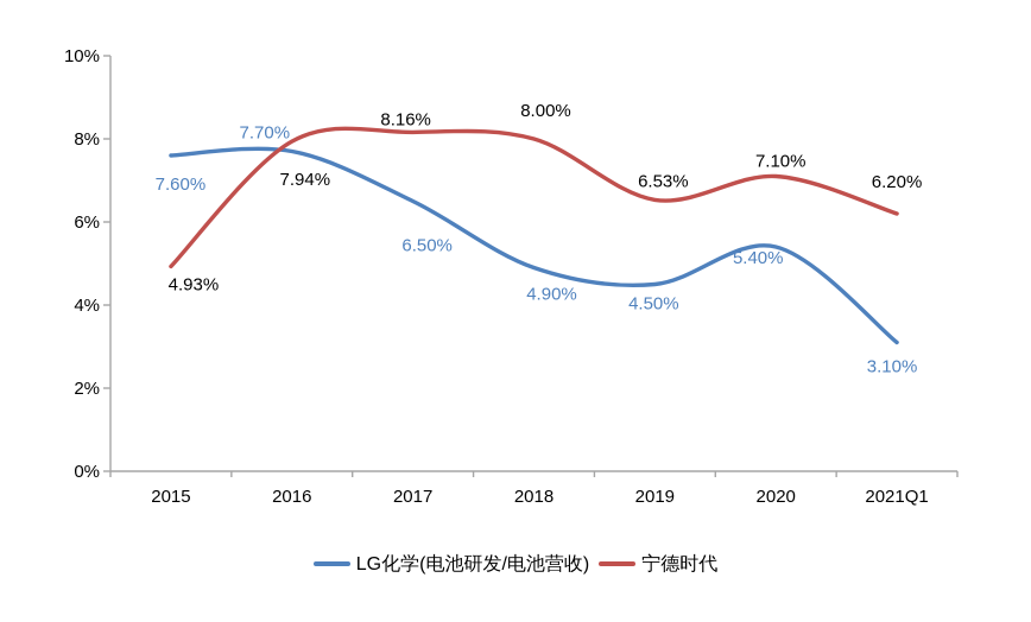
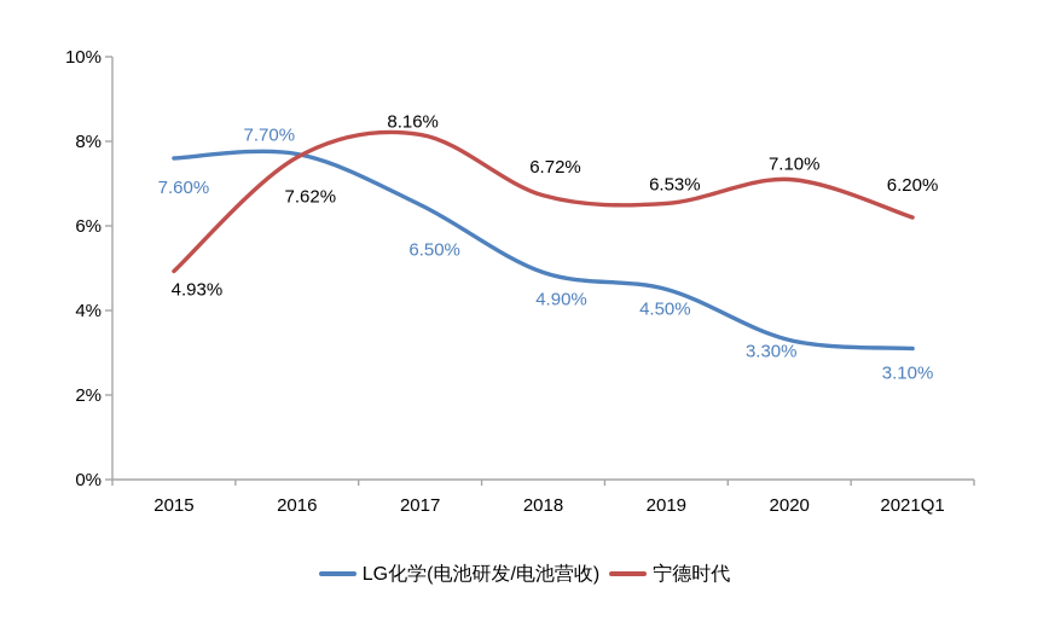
宁德时代/2016: 7.94% -> 7.62%
宁德时代/2018: 8.00% -> 6.72%
LG化学(电池研发/电池营收)/2020: 5.40% -> 3.30%
